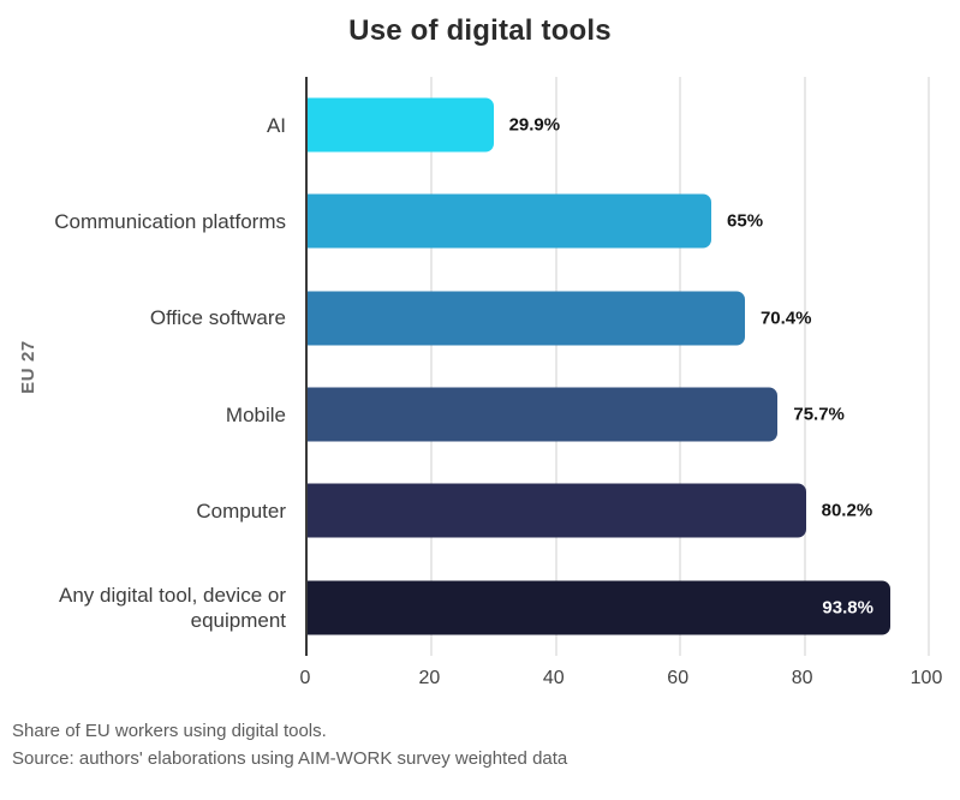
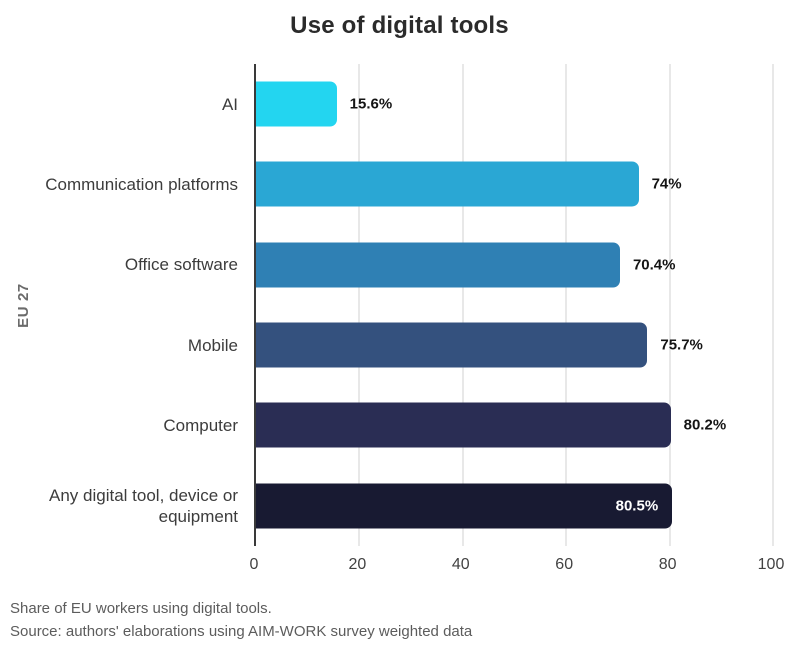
AI: 29.9% -> 15.6%
Communication platforms: 65% -> 74%
Any digital tool, device or equipment: 93.8% -> 80.5%
